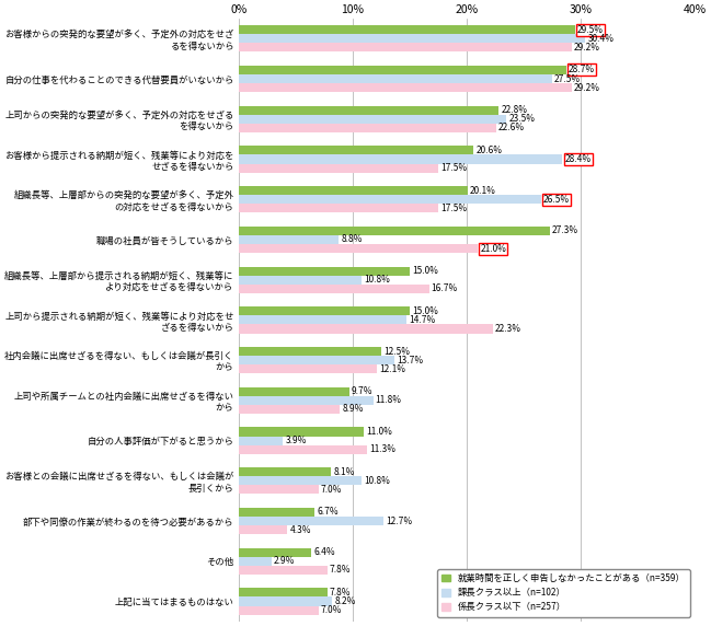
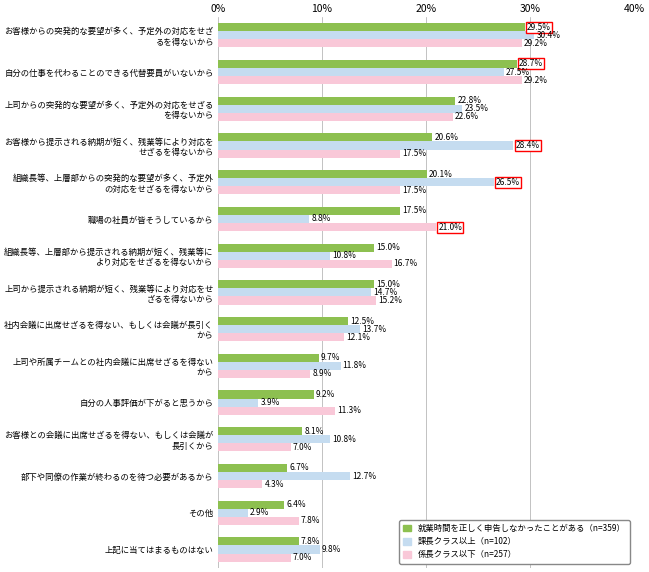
就業時間を正しく申告しなかったことがある（n=359）/職場の社員が皆そうしているから: 27.3% -> 17.5%
係長クラス以下（n=257）/上司から提示される納期が短く、残業等により対応をせ ざるを得ないから: 22.3% -> 15.2%
就業時間を正しく申告しなかったことがある（n=359）/自分の人事評価が下がると思うから: 11.0% -> 9.2%
課長クラス以上（n=102）/上記に当てはまるものはない: 8.2% -> 9.8%
